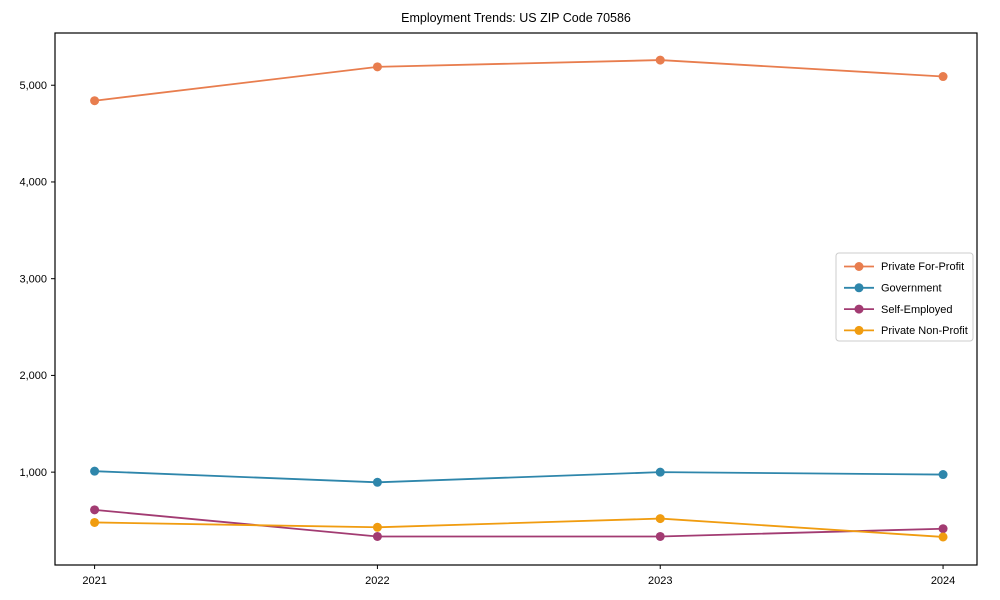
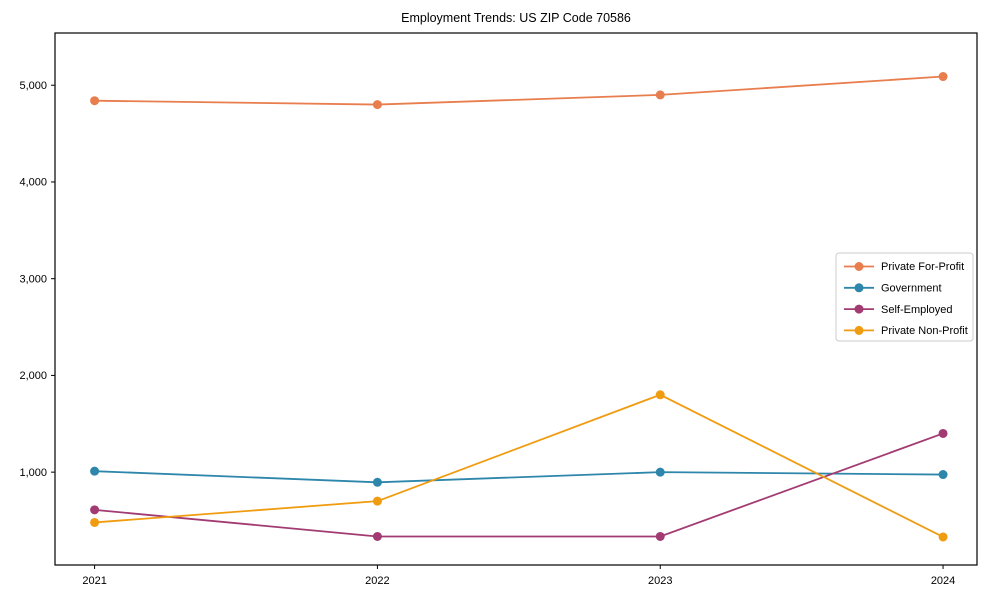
Private For-Profit/2022: 5200 -> 4800
Private Non-Profit/2022: 400 -> 700
Private For-Profit/2023: 5300 -> 4900
Private Non-Profit/2023: 500 -> 1800
Self-Employed/2024: 400 -> 1400
